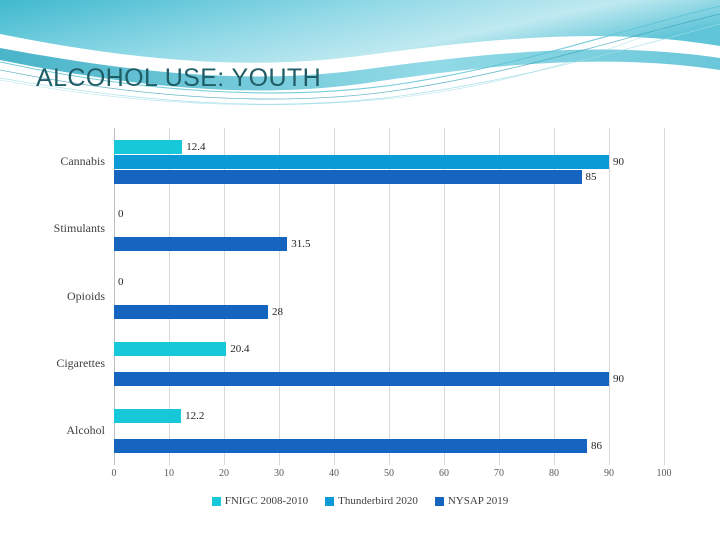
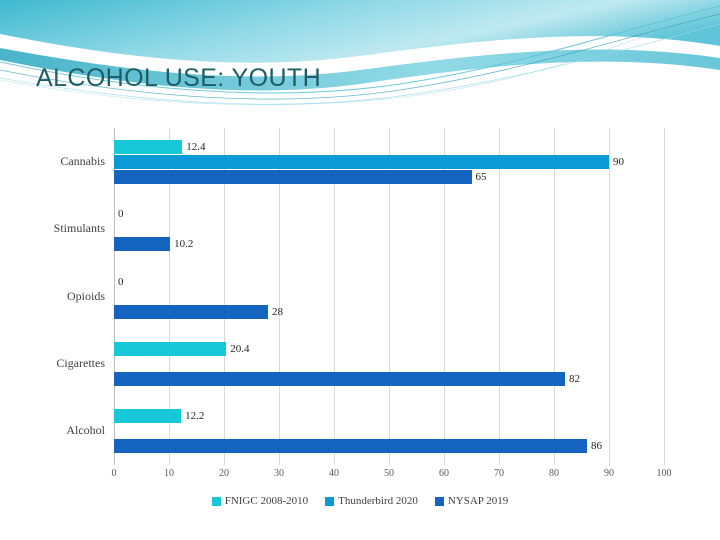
NYSAP 2019/Cannabis: 85 -> 65
NYSAP 2019/Stimulants: 31.5 -> 10.2
NYSAP 2019/Cigarettes: 90 -> 82
